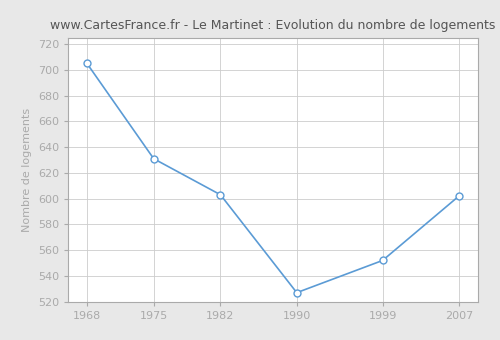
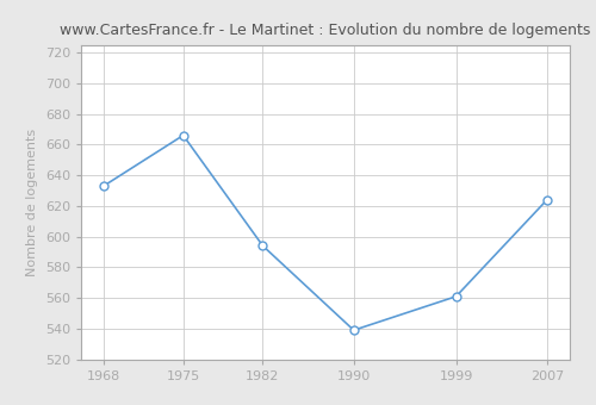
1968: 705 -> 633
1975: 631 -> 666
1982: 603 -> 594
1990: 527 -> 539
1999: 552 -> 561
2007: 602 -> 624
